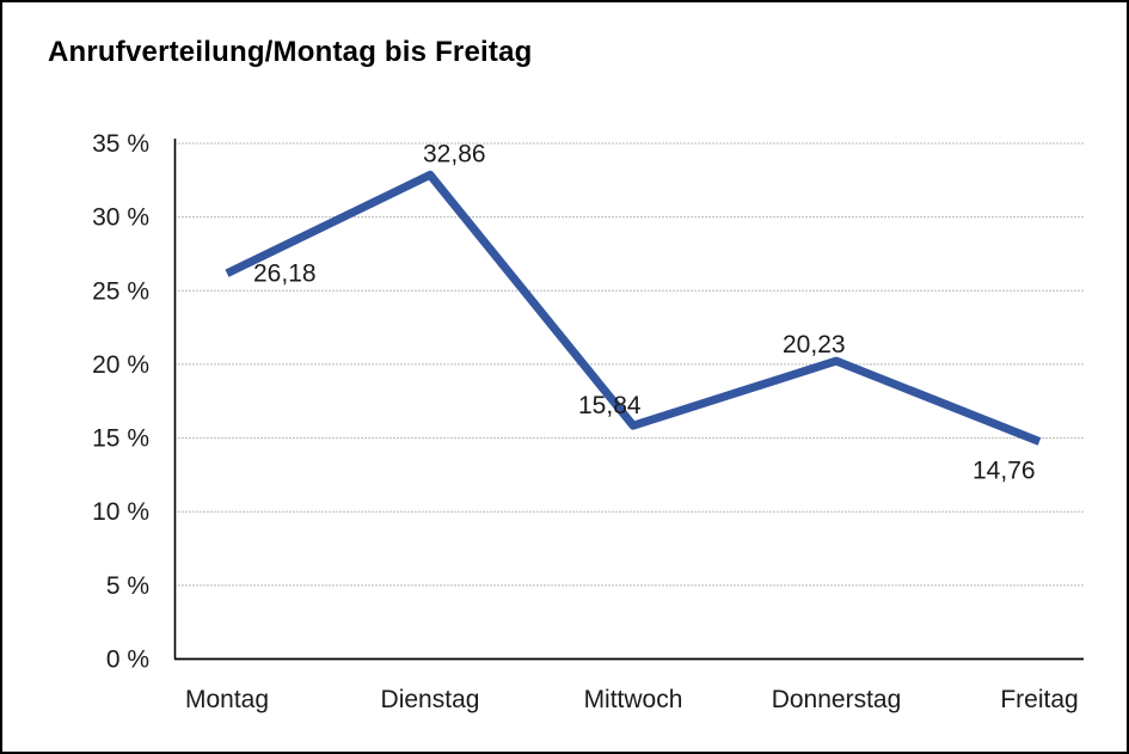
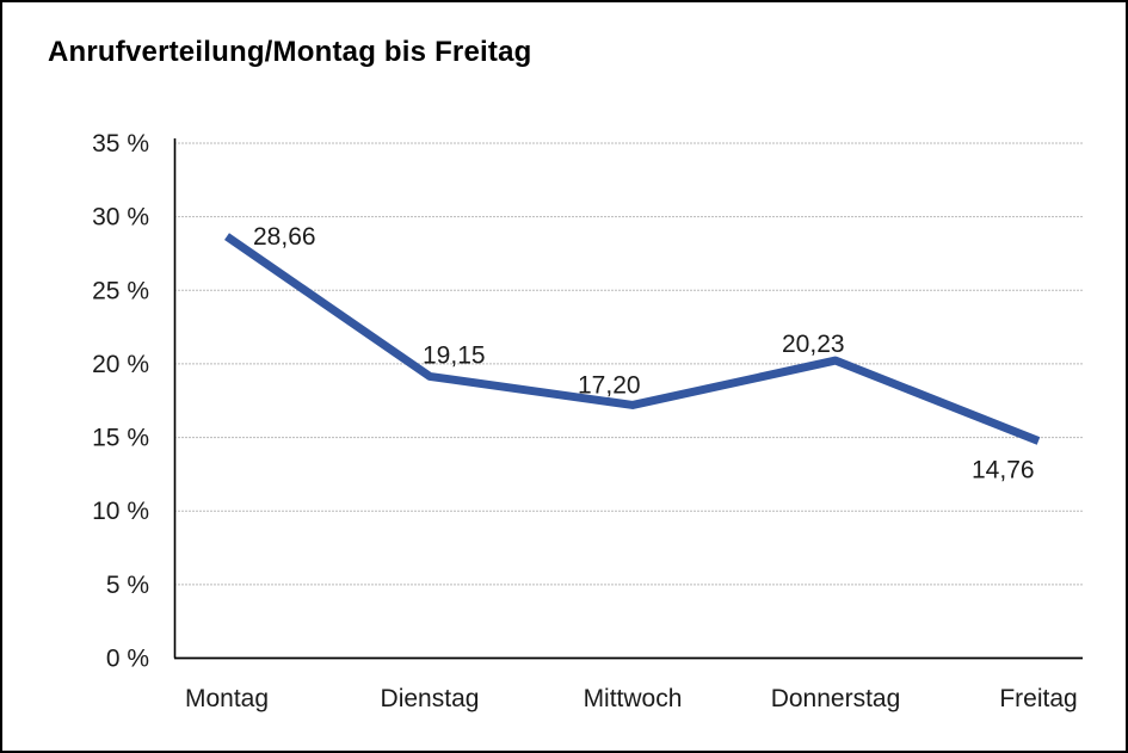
Montag: 26,18 -> 28,66
Dienstag: 32,86 -> 19,15
Mittwoch: 15,84 -> 17,20
